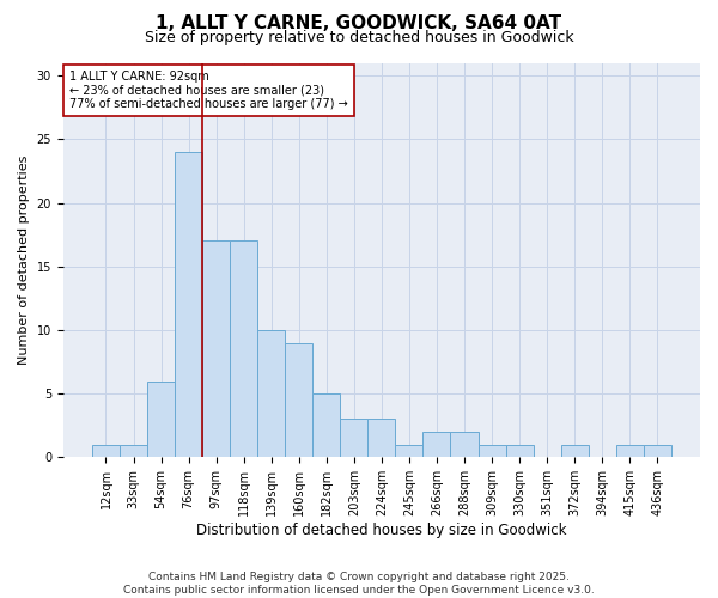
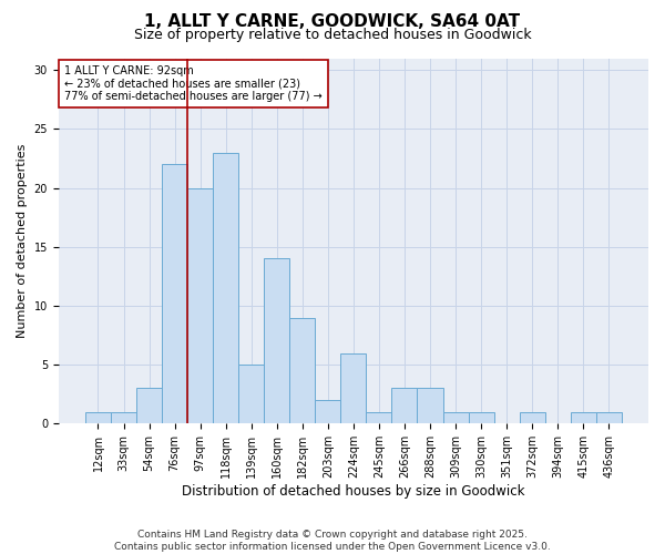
54sqm: 6 -> 3
76sqm: 24 -> 22
97sqm: 17 -> 20
118sqm: 17 -> 23
139sqm: 10 -> 5
160sqm: 9 -> 14
182sqm: 5 -> 9
203sqm: 3 -> 2
224sqm: 3 -> 6
266sqm: 2 -> 3
288sqm: 2 -> 3
